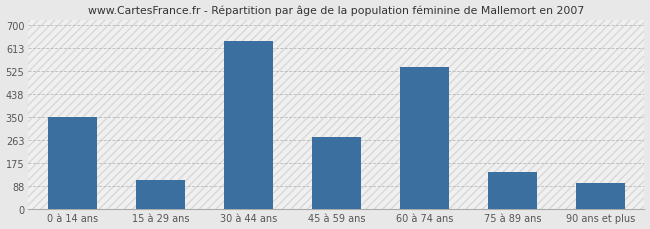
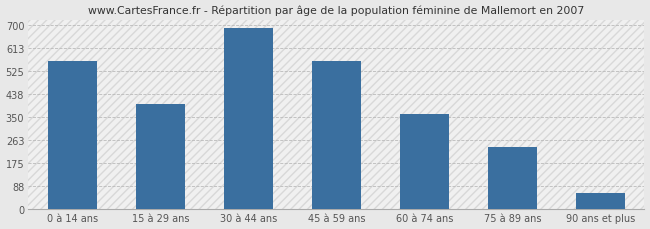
0 à 14 ans: 350 -> 563
15 à 29 ans: 110 -> 400
30 à 44 ans: 640 -> 690
45 à 59 ans: 275 -> 563
60 à 74 ans: 540 -> 363
75 à 89 ans: 140 -> 238
90 ans et plus: 100 -> 63
